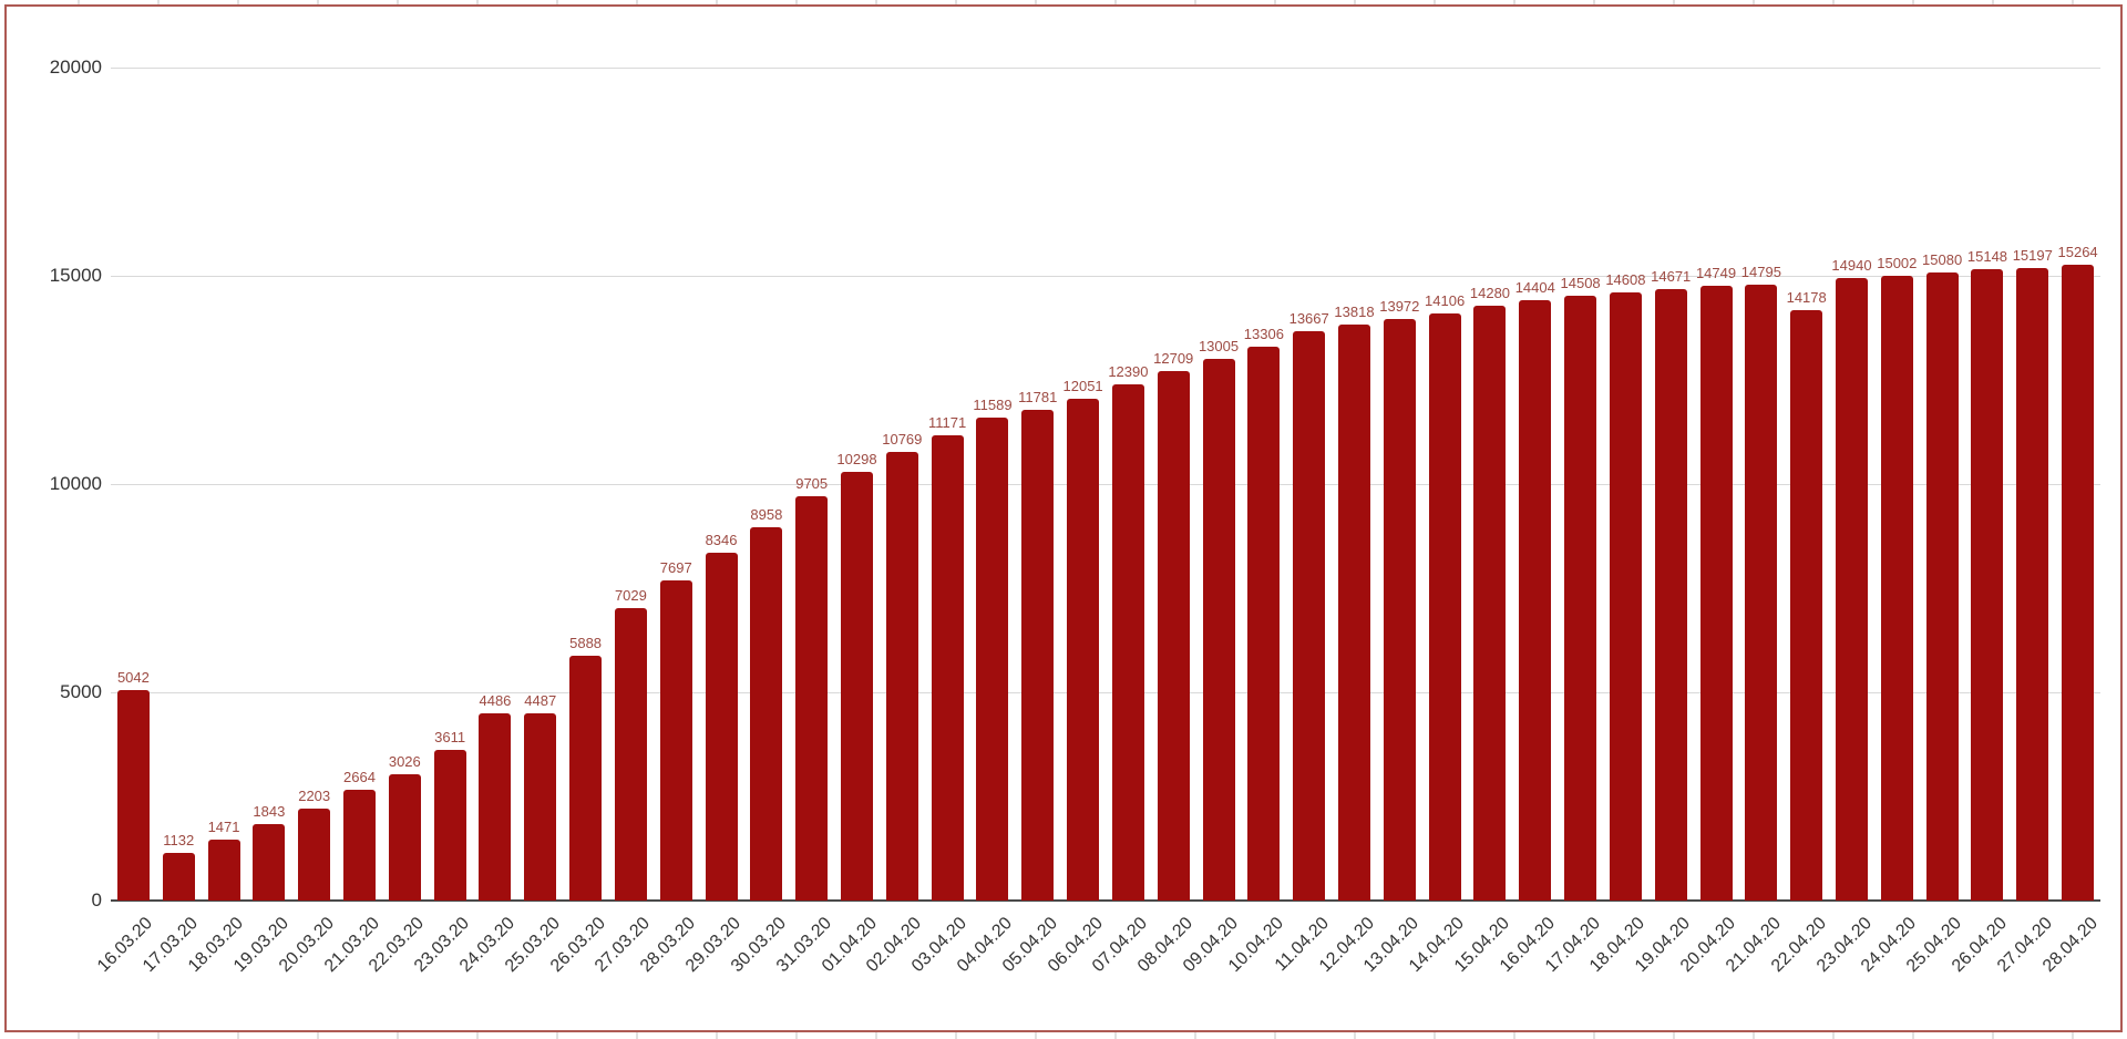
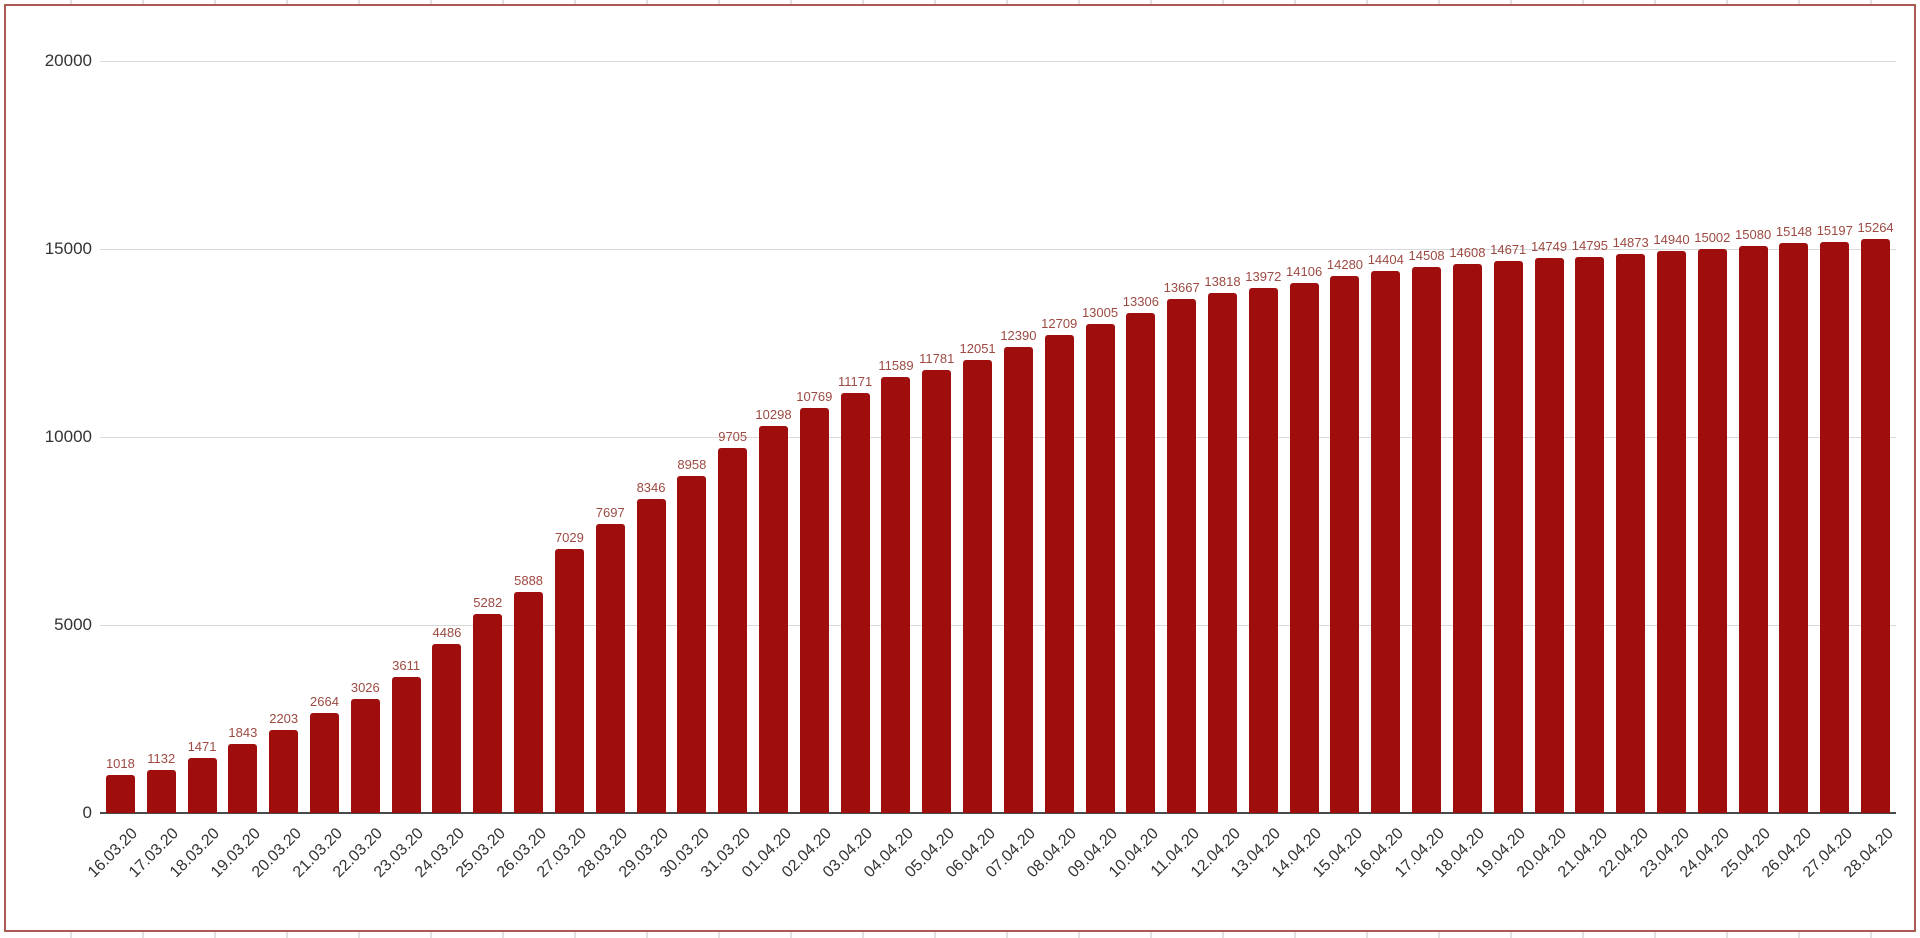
16.03.20: 5042 -> 1018
25.03.20: 4487 -> 5282
22.04.20: 14178 -> 14873
